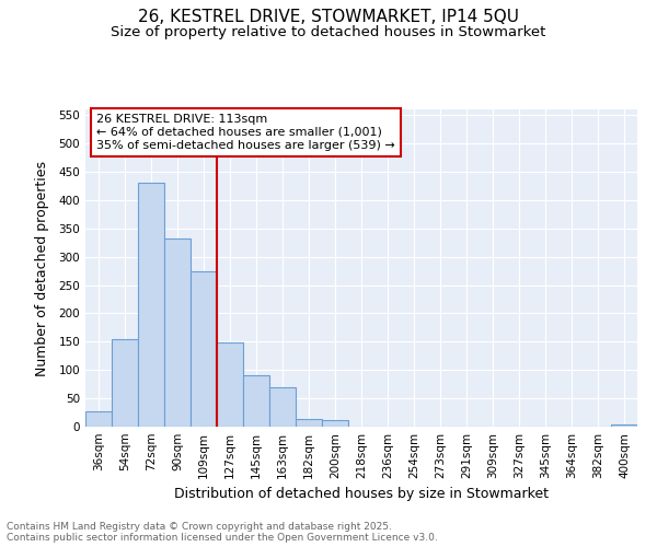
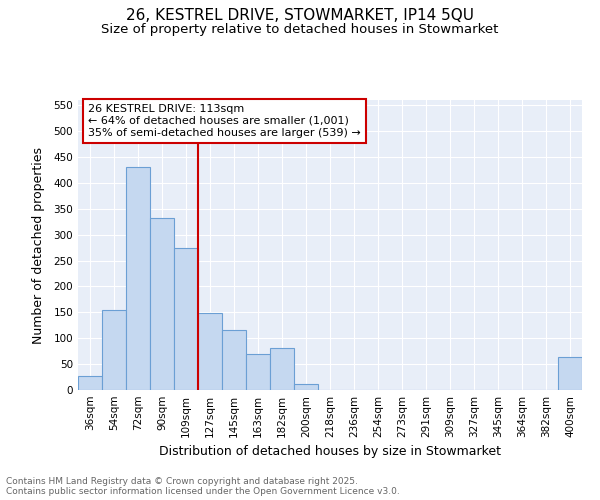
145sqm: 90 -> 116
182sqm: 13 -> 82
400sqm: 3 -> 64
